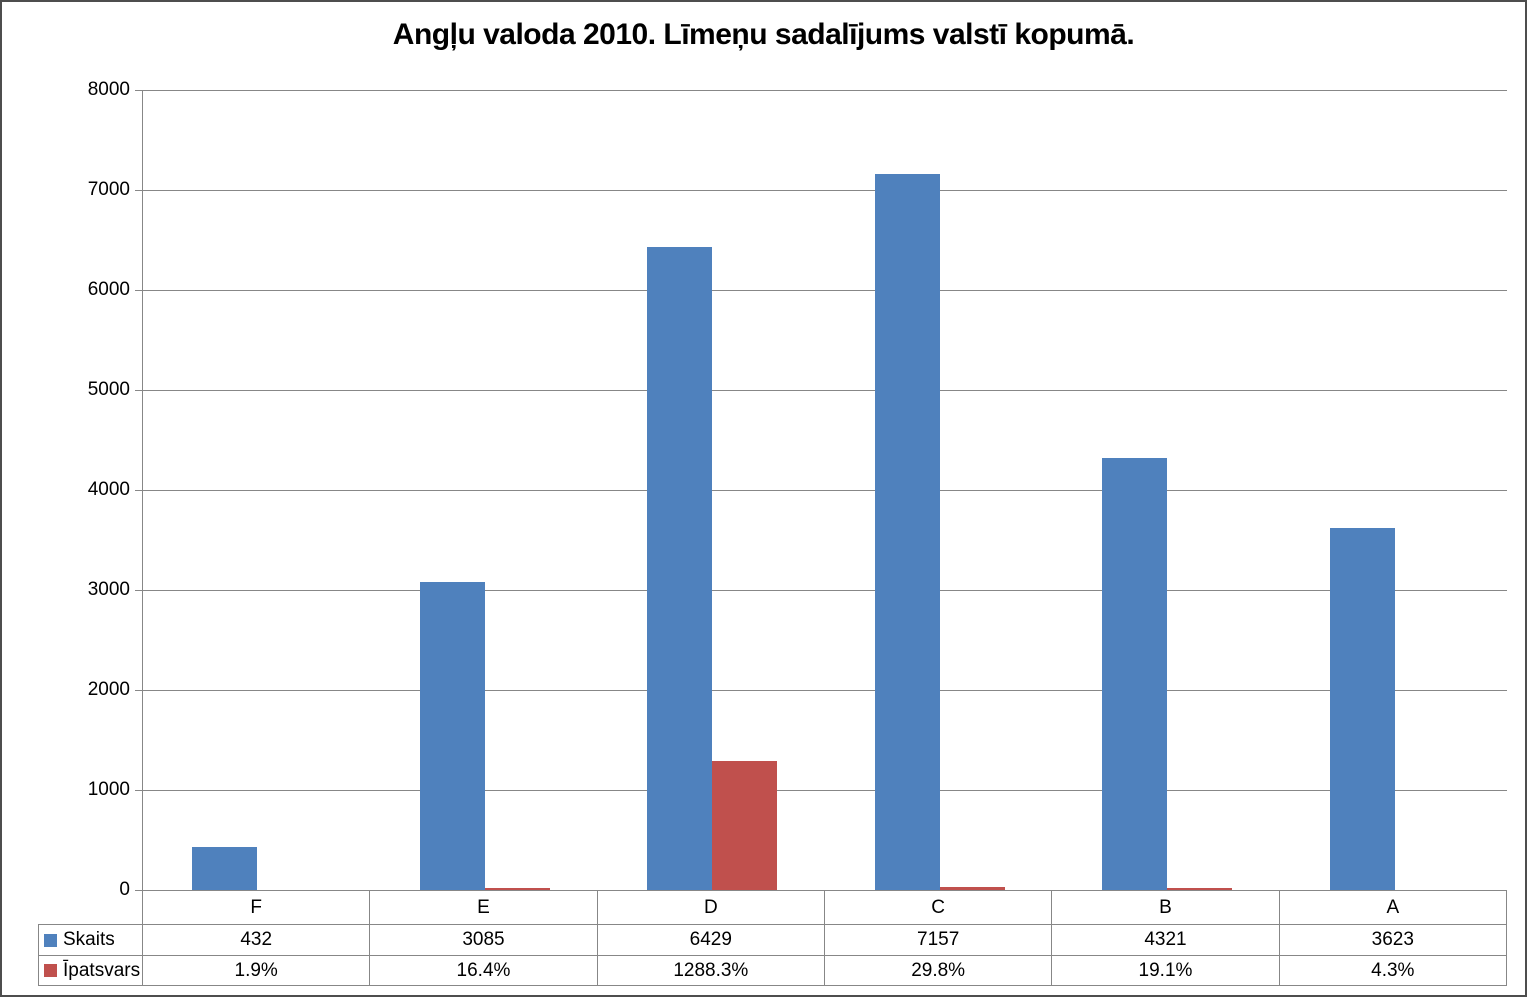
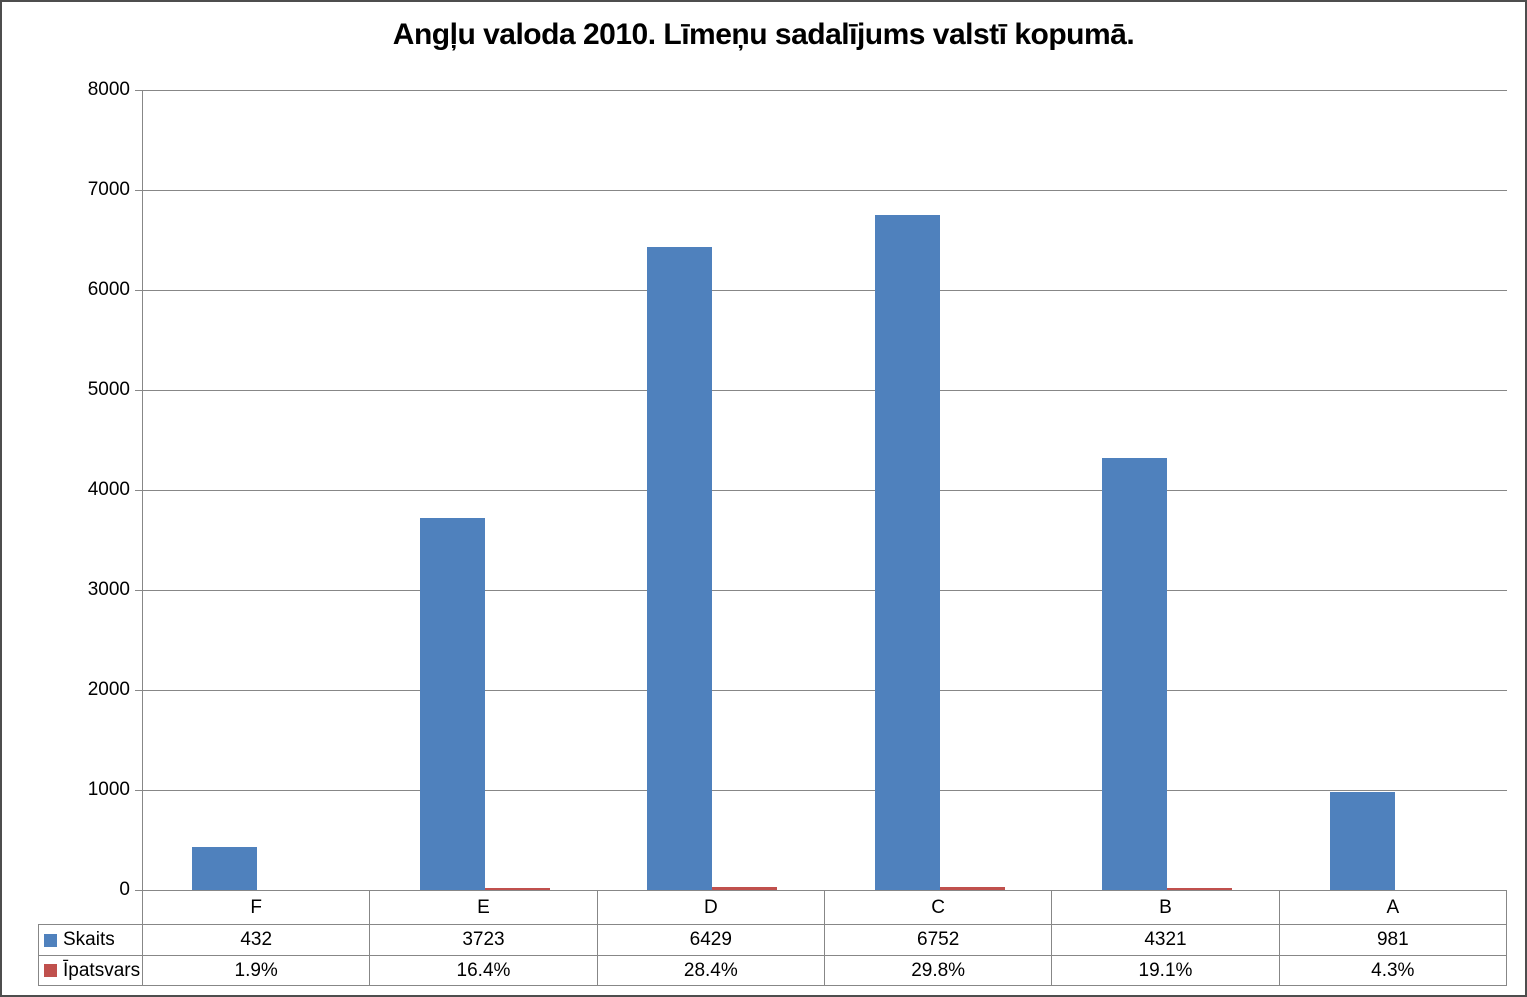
Skaits/E: 3085 -> 3723
Īpatsvars/D: 1288.3% -> 28.4%
Skaits/C: 7157 -> 6752
Skaits/A: 3623 -> 981
